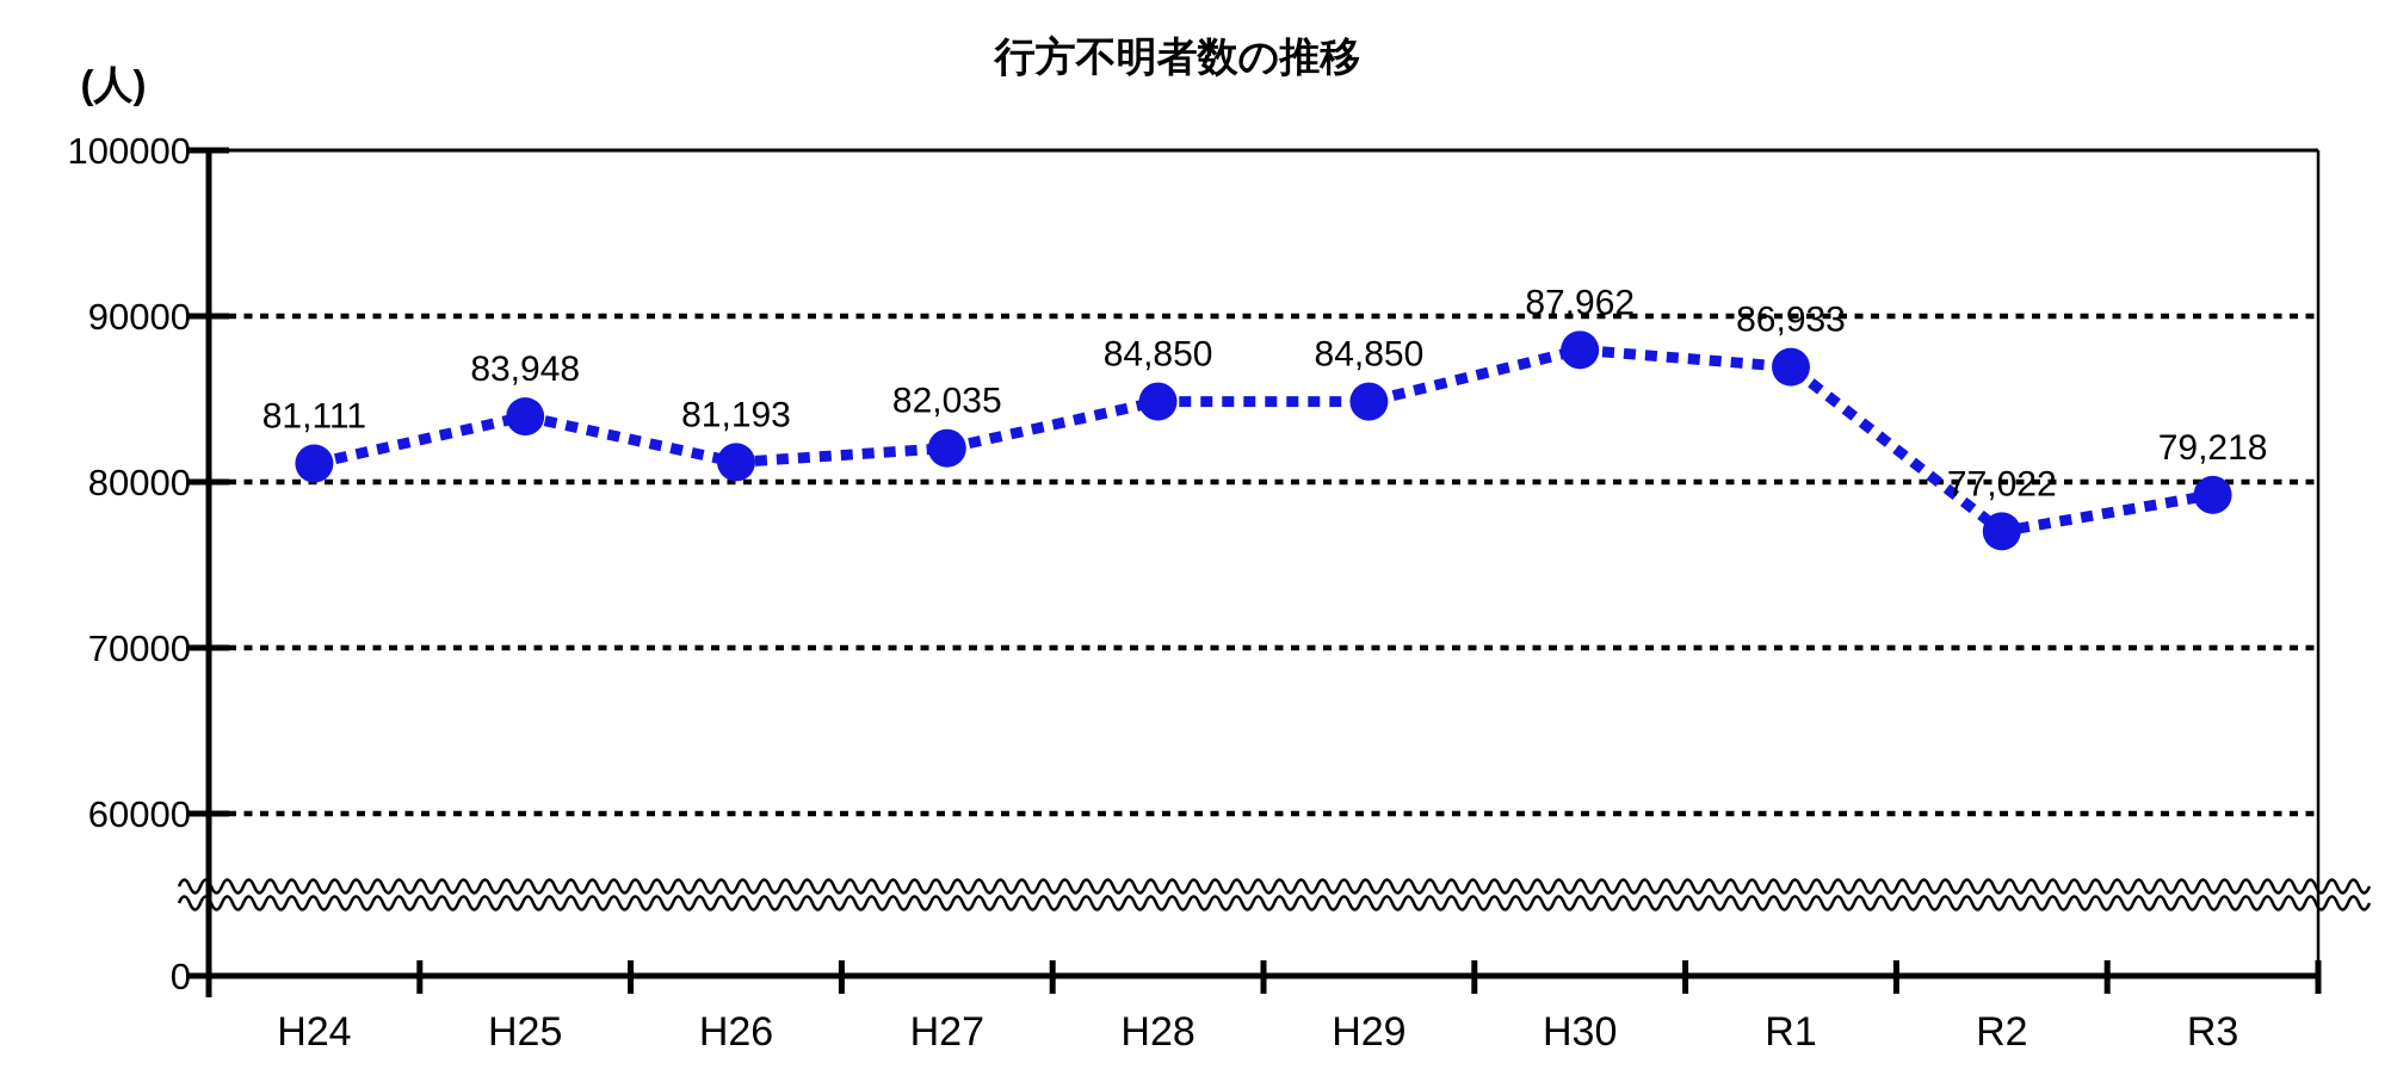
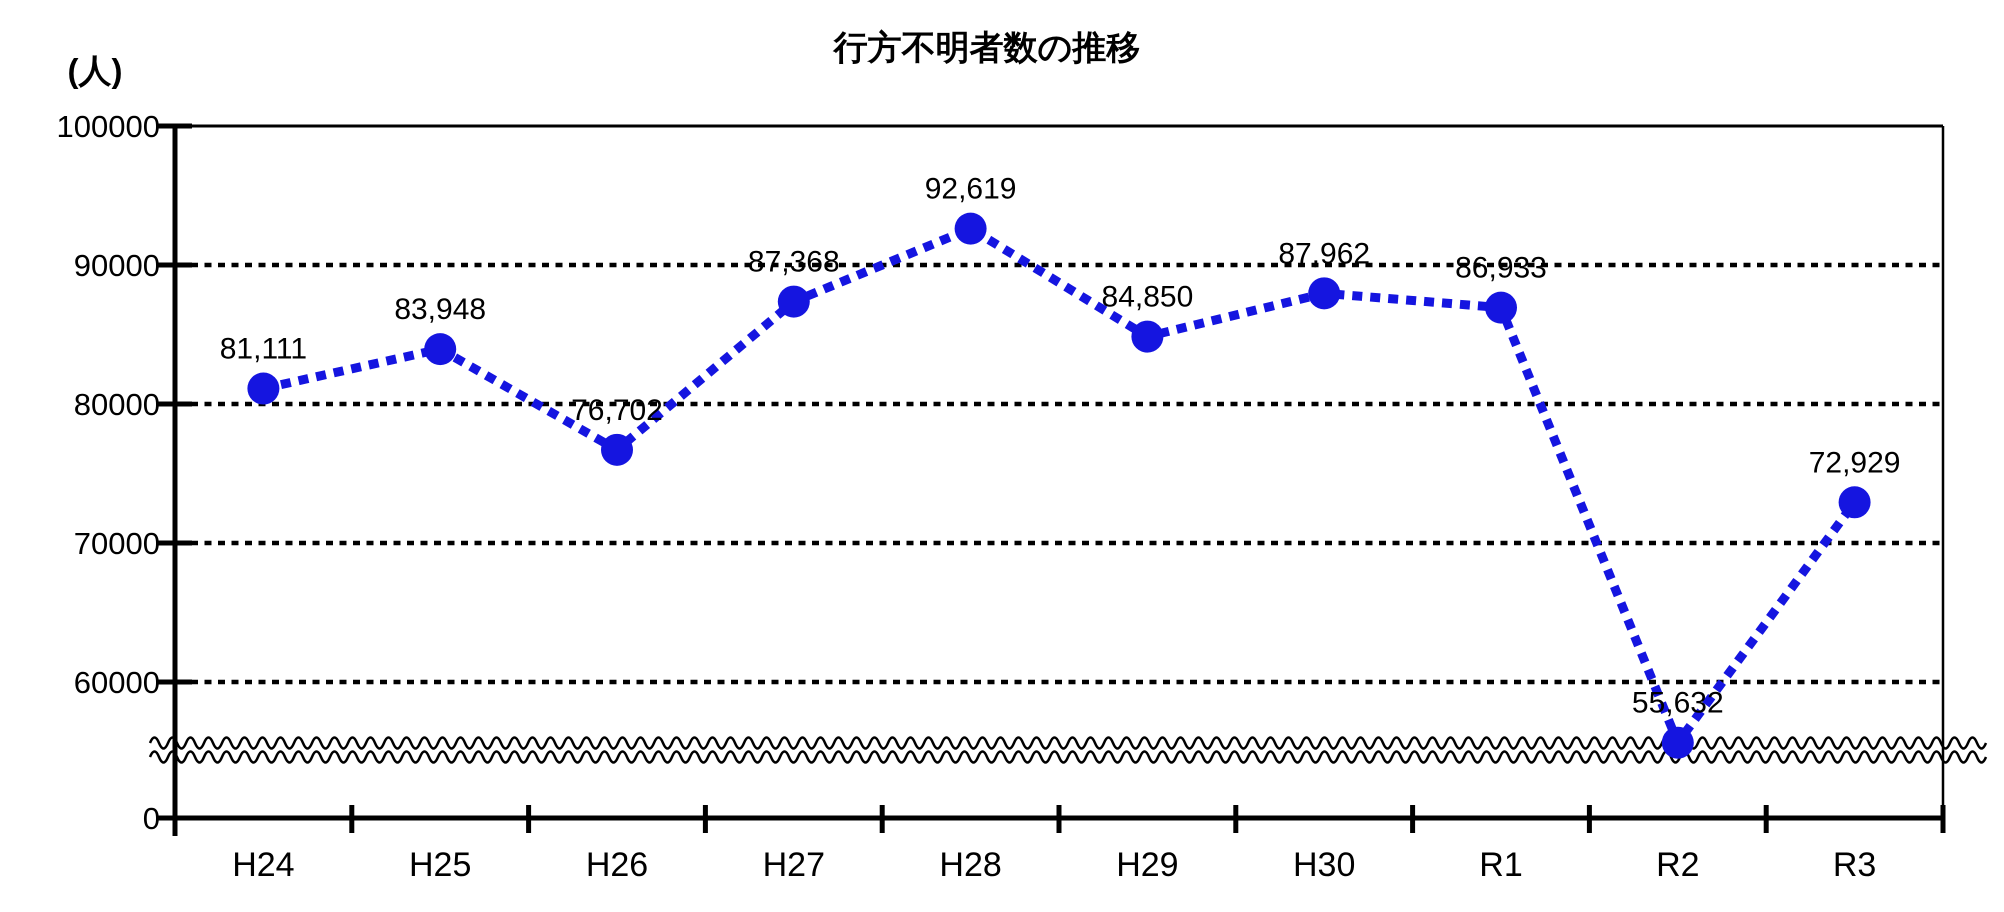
H26: 81,193 -> 76,702
H27: 82,035 -> 87,368
H28: 84,850 -> 92,619
R2: 77,022 -> 55,632
R3: 79,218 -> 72,929
